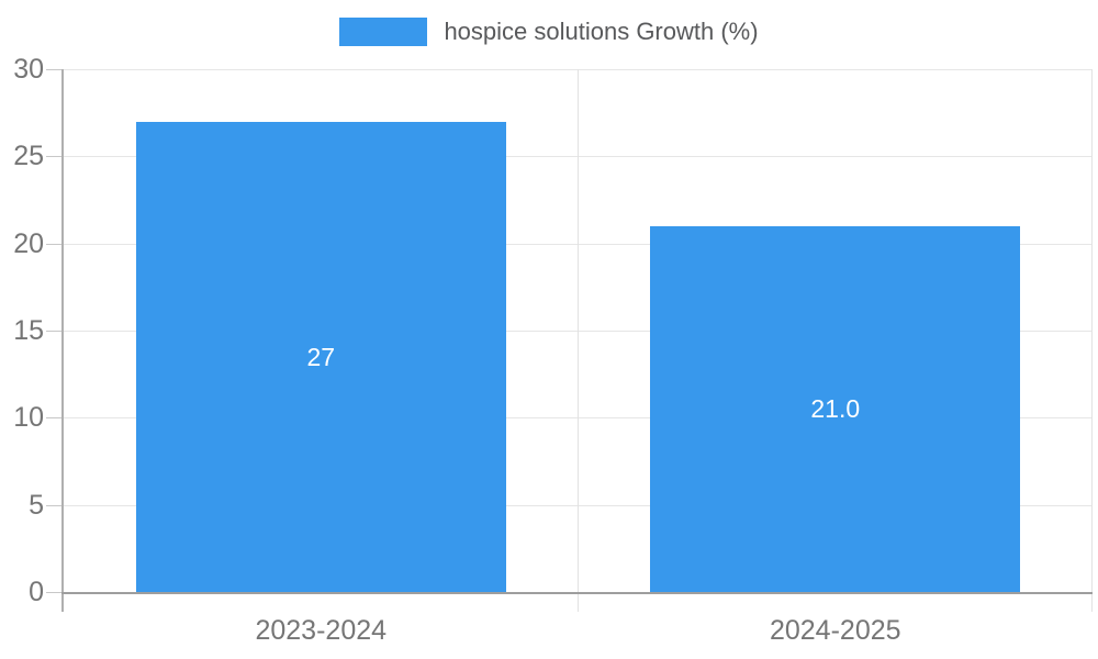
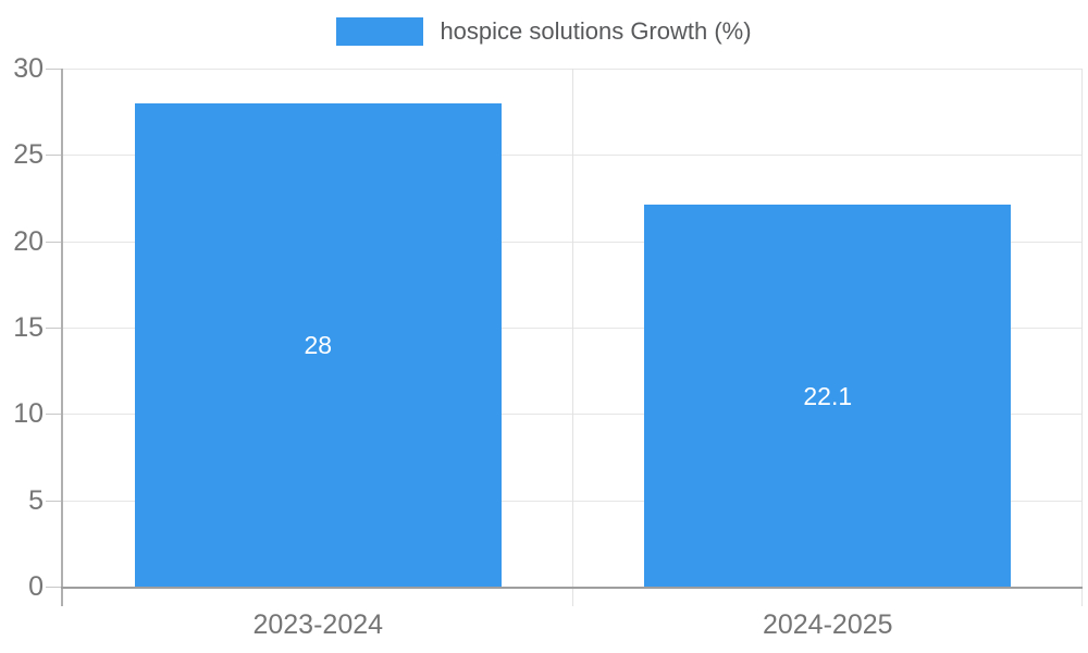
2023-2024: 27 -> 28
2024-2025: 21.0 -> 22.1
